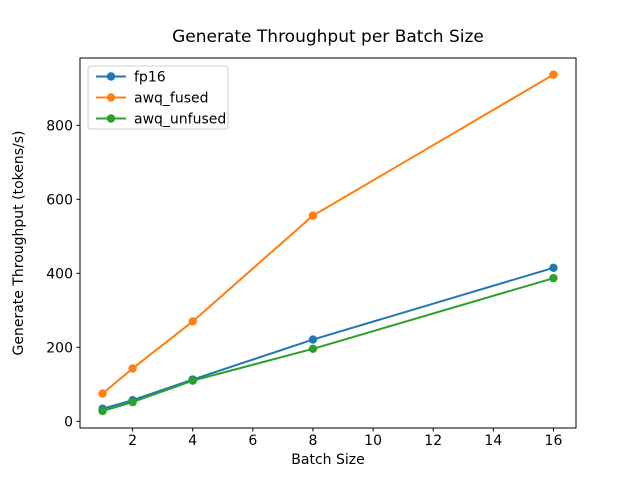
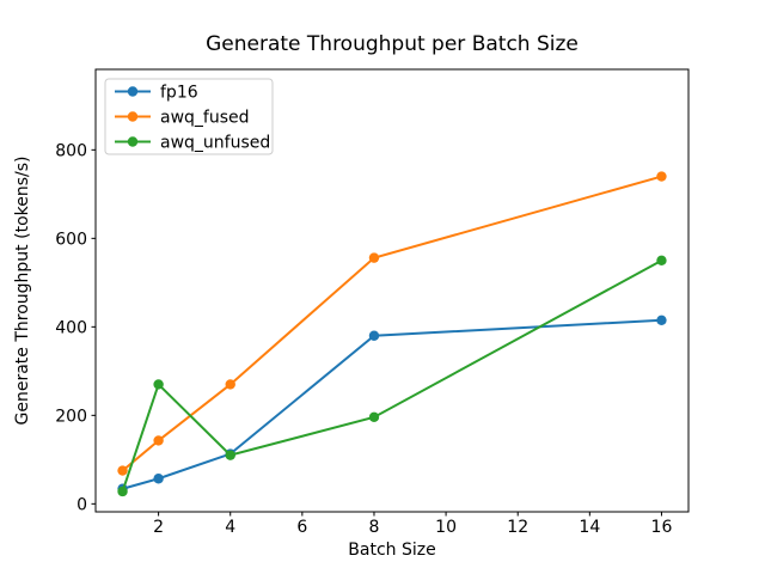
awq_unfused/2: 50 -> 270
fp16/8: 220 -> 380
awq_fused/16: 940 -> 740
awq_unfused/16: 390 -> 550
